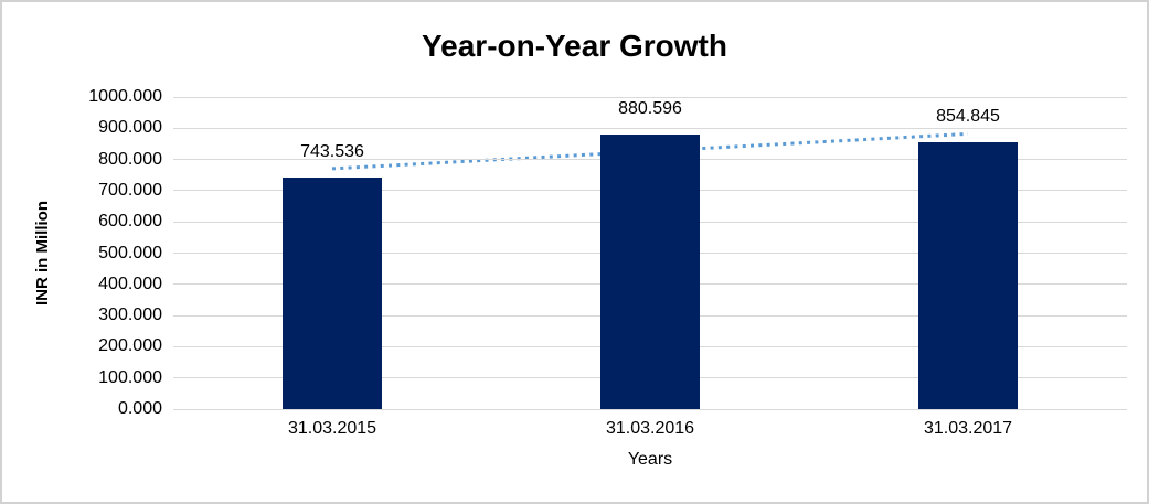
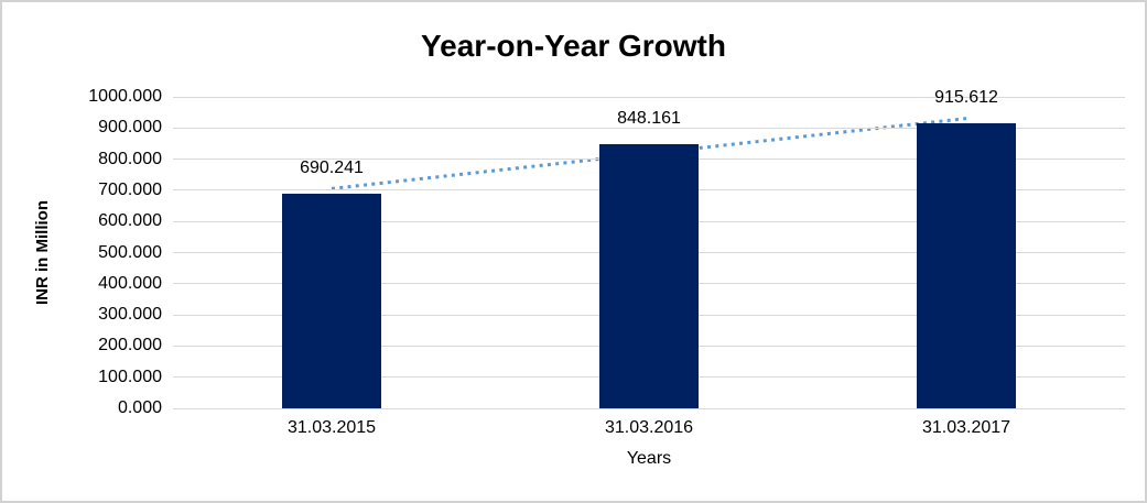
31.03.2015: 743.536 -> 690.241
31.03.2016: 880.596 -> 848.161
31.03.2017: 854.845 -> 915.612
